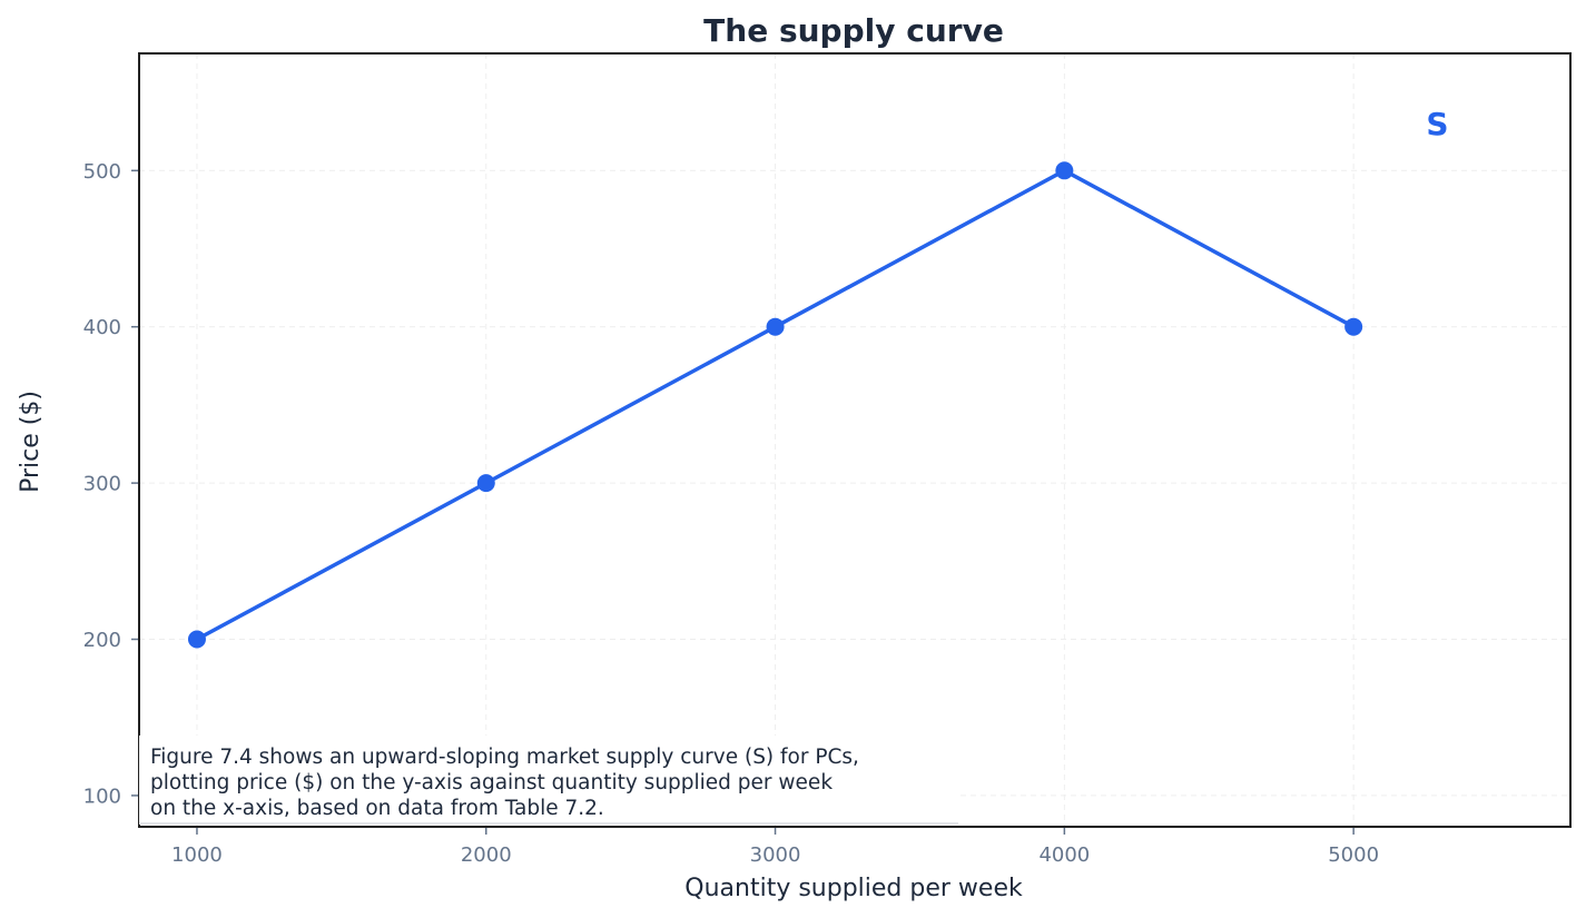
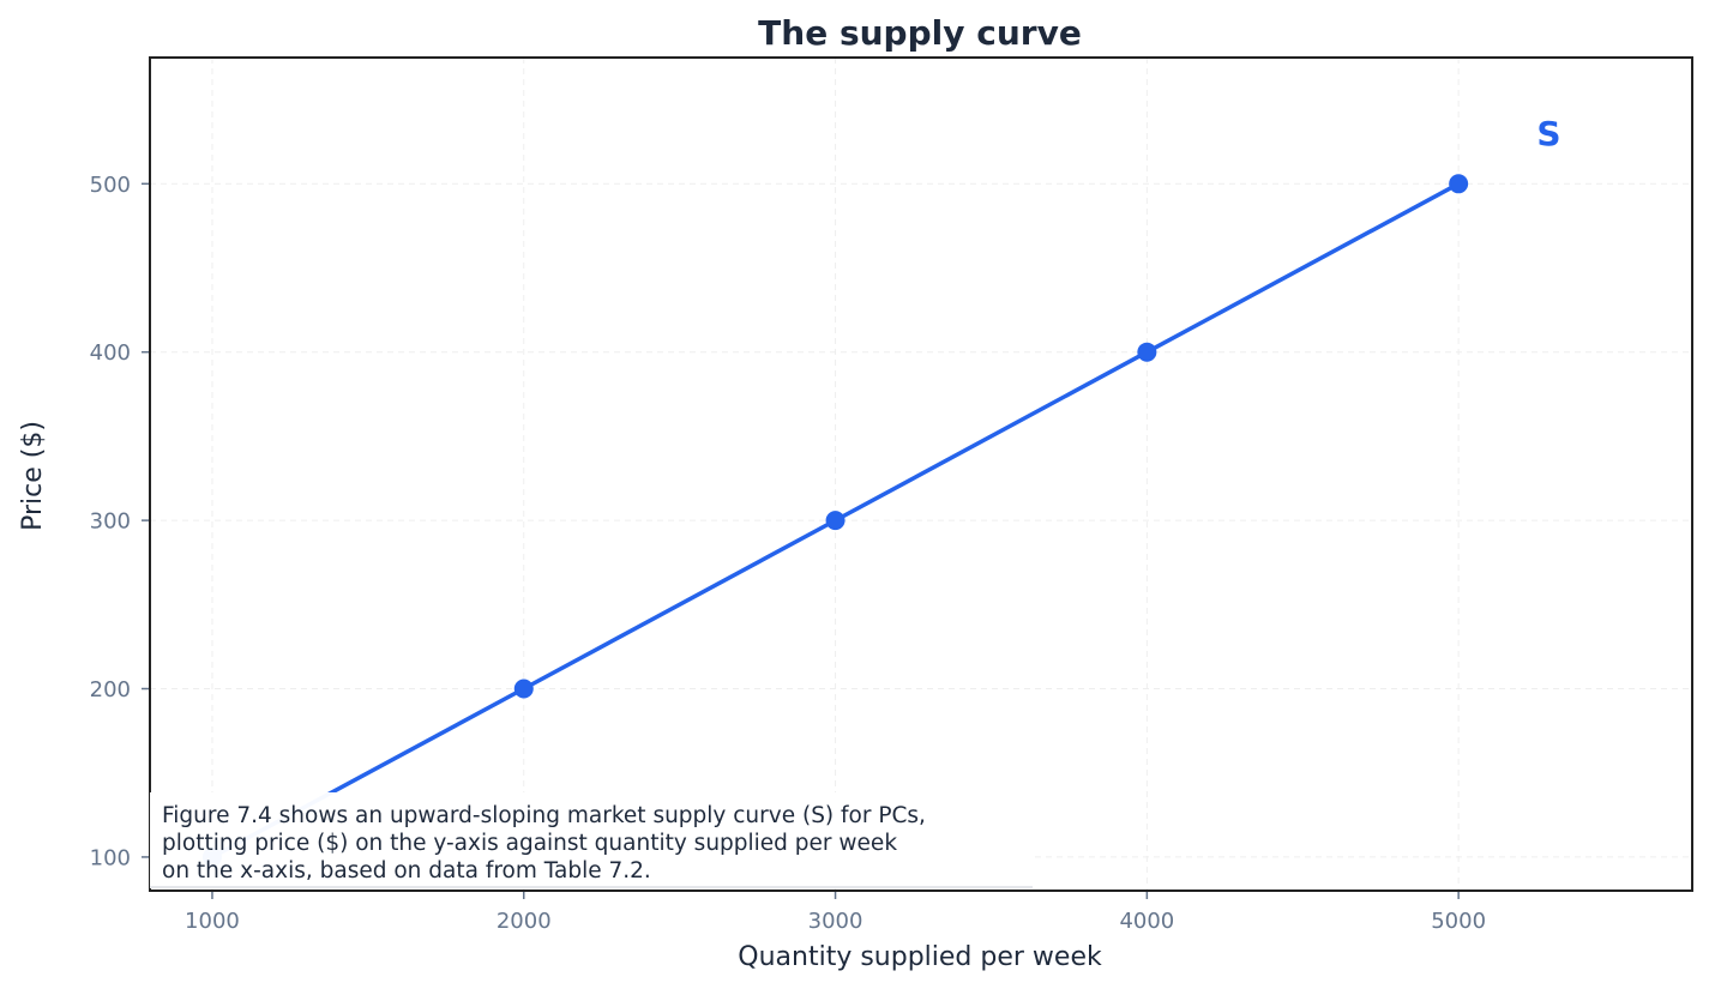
1000: 200 -> 100
2000: 300 -> 200
3000: 400 -> 300
4000: 500 -> 400
5000: 400 -> 500
